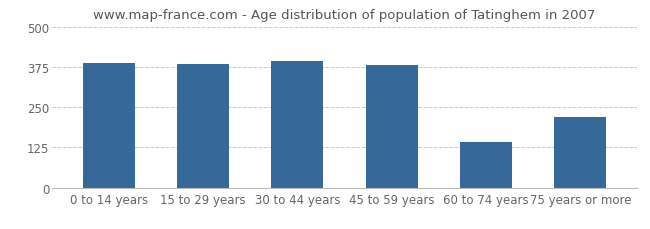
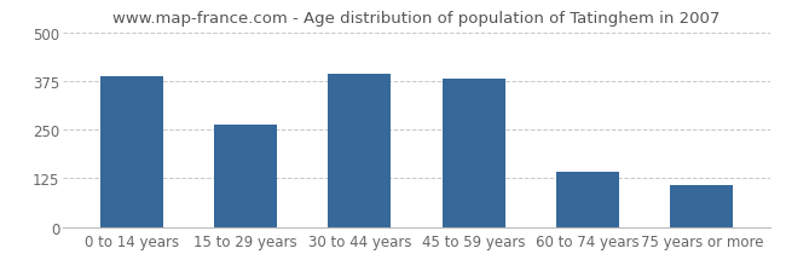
15 to 29 years: 385 -> 262
75 years or more: 220 -> 108
